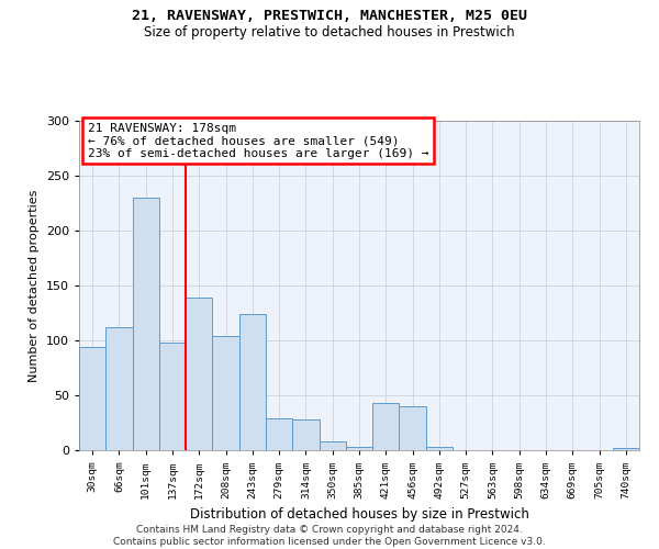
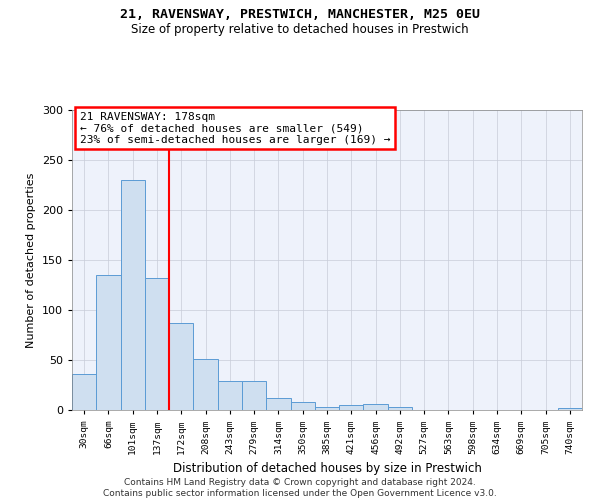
30sqm: 94 -> 36
66sqm: 112 -> 135
137sqm: 98 -> 132
172sqm: 139 -> 87
208sqm: 104 -> 51
243sqm: 124 -> 29
314sqm: 28 -> 12
421sqm: 43 -> 5
456sqm: 40 -> 6
